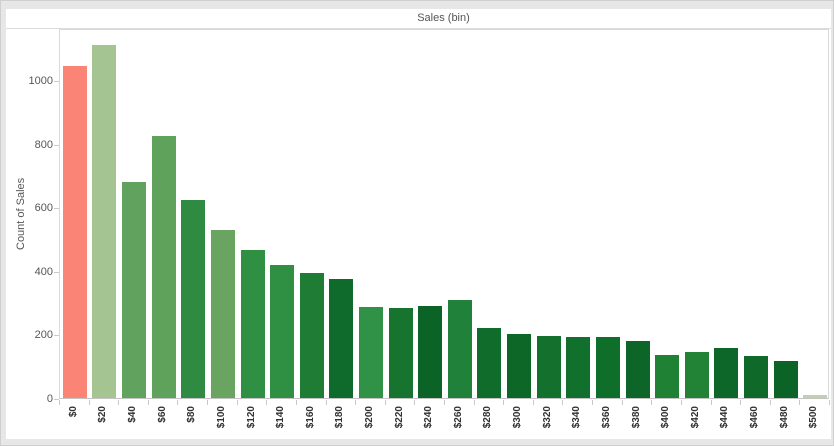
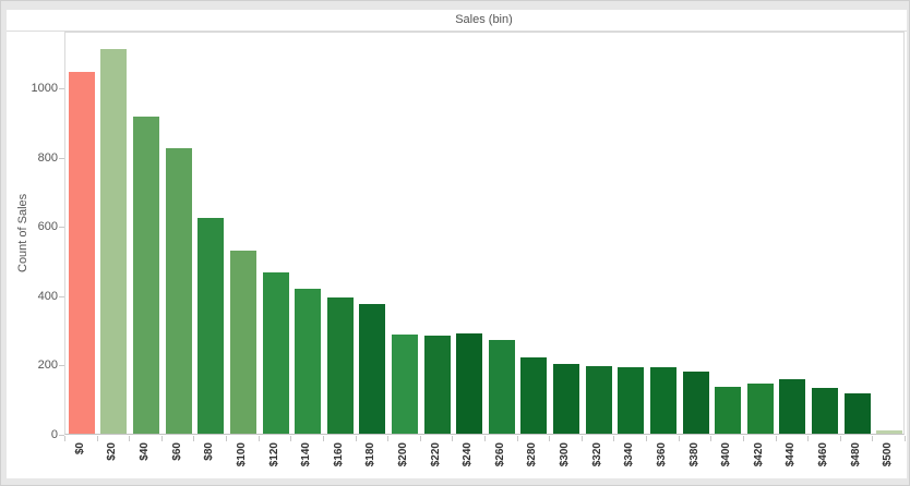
$40: 680 -> 920
$260: 310 -> 270
